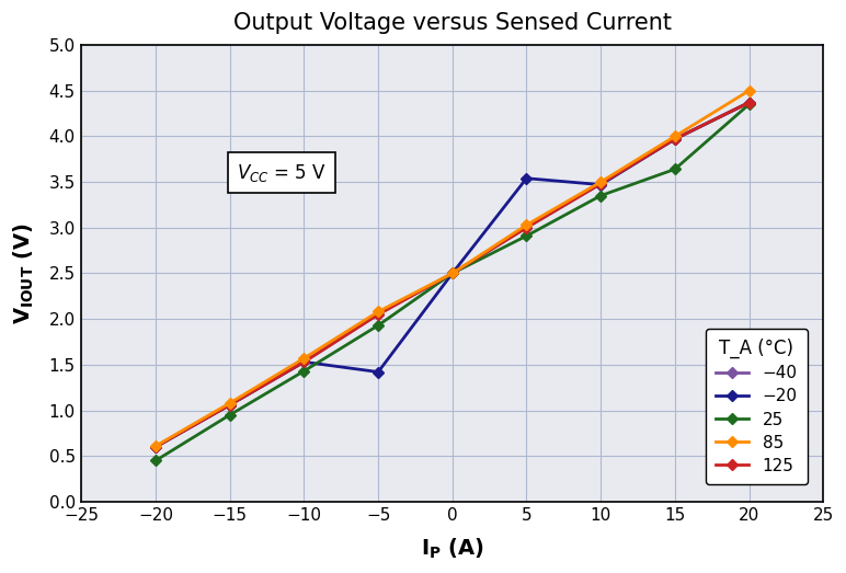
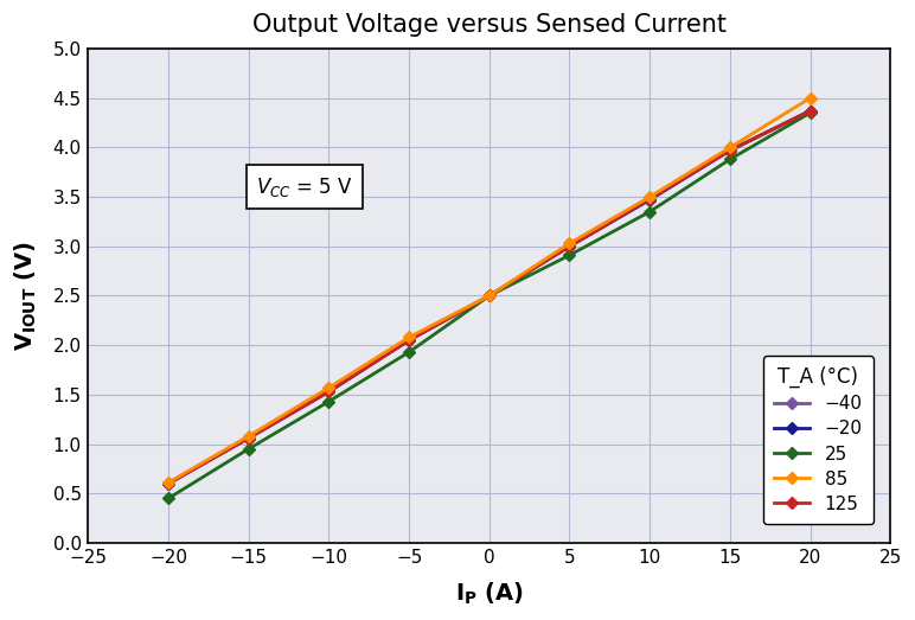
−20/−5: 1.42 -> 2.05
−20/5: 3.54 -> 3.00
25/15: 3.64 -> 3.88
